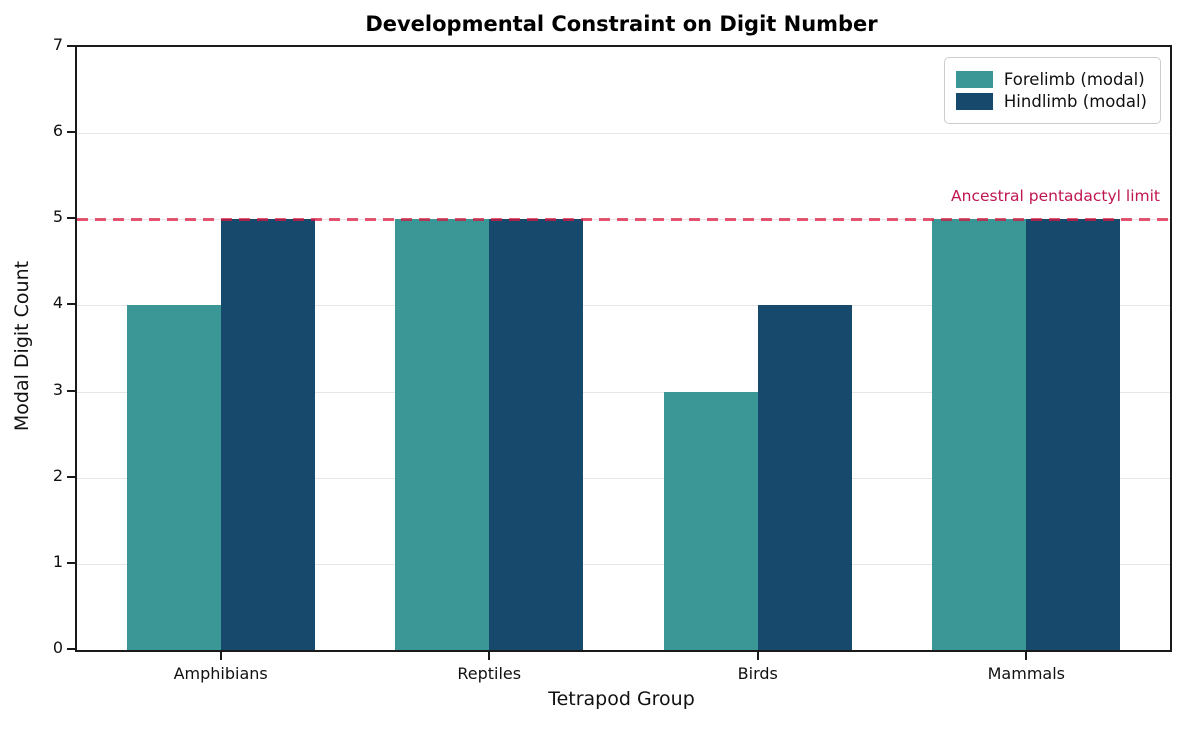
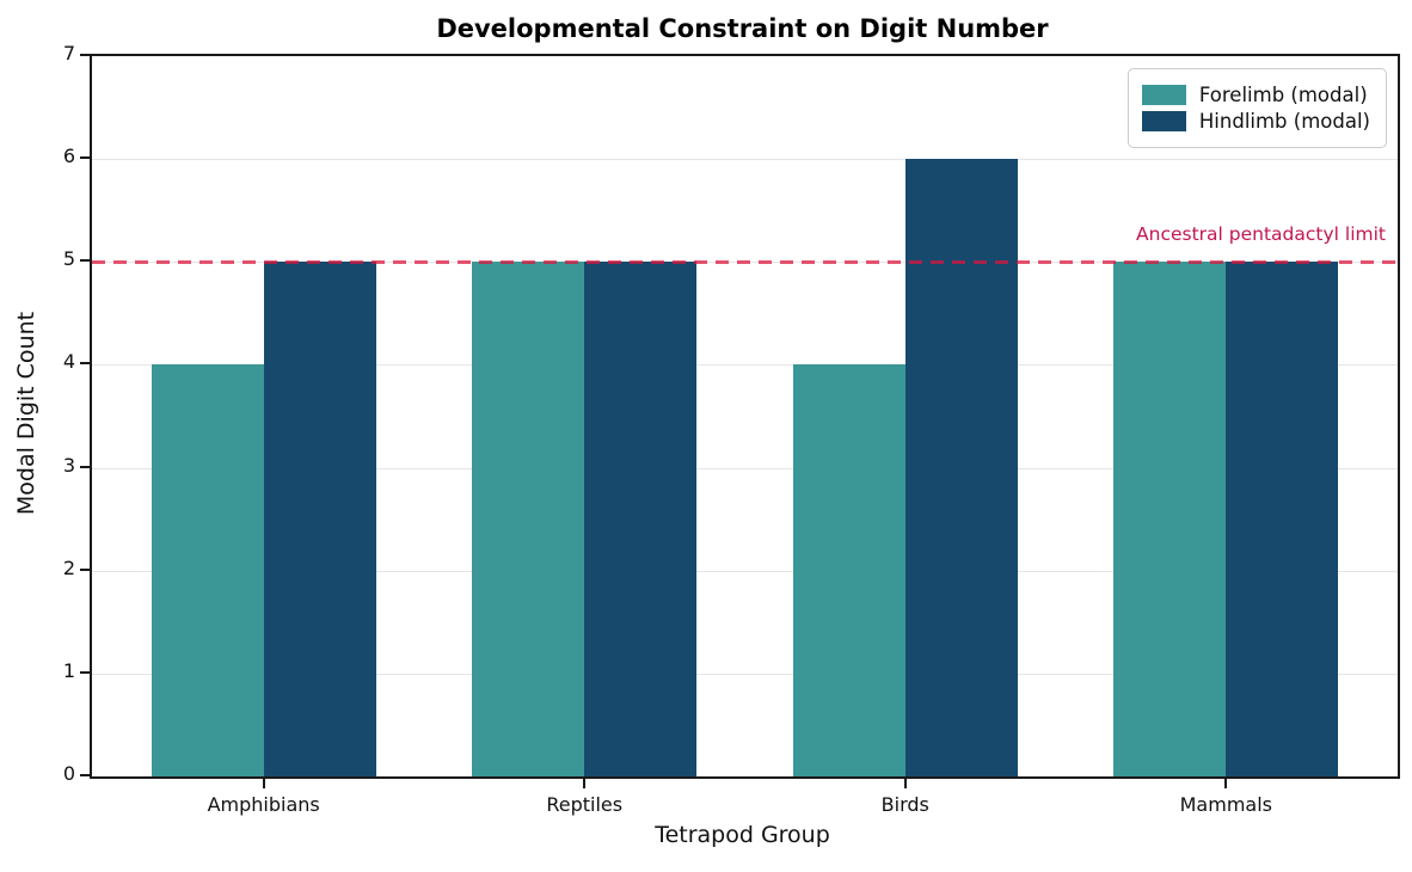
Forelimb (modal)/Birds: 3 -> 4
Hindlimb (modal)/Birds: 4 -> 6
